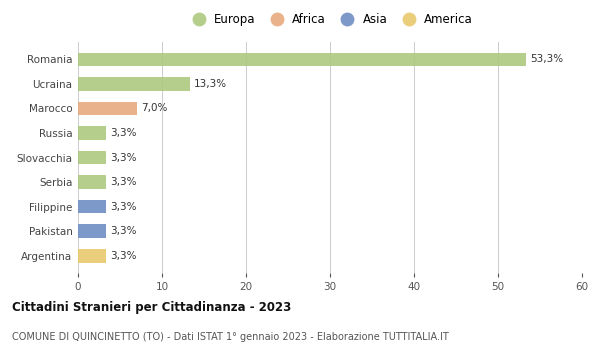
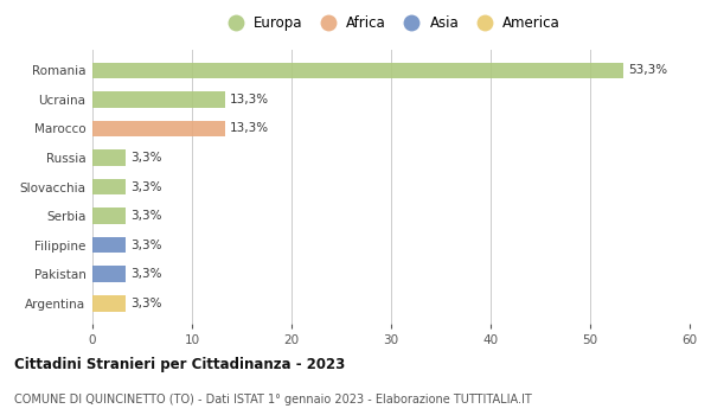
Marocco: 7,0% -> 13,3%
